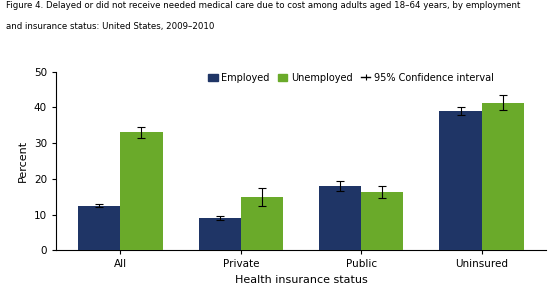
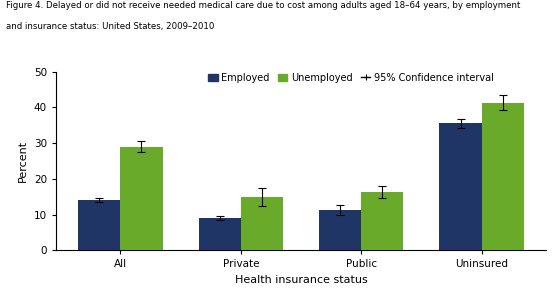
Employed/All: 12.5 -> 14.0
Unemployed/All: 33.0 -> 29.0
Employed/Public: 18.0 -> 11.3
Employed/Uninsured: 39.0 -> 35.5
